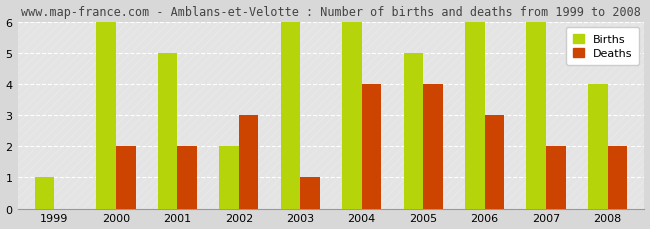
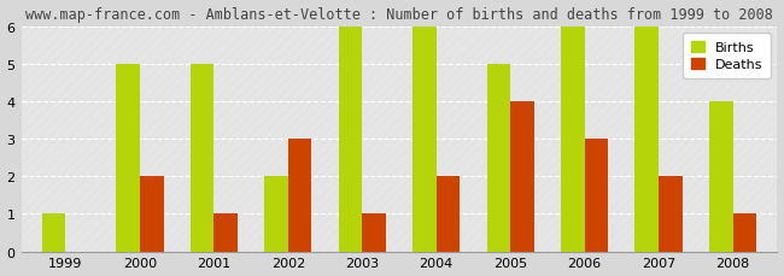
Births/2000: 6 -> 5
Deaths/2001: 2 -> 1
Deaths/2004: 4 -> 2
Deaths/2008: 2 -> 1
